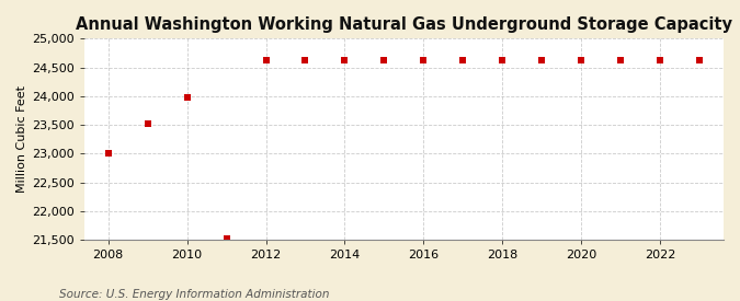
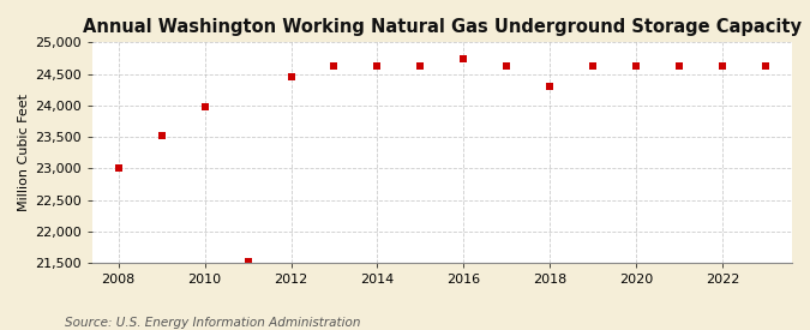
2012: 24,620 -> 24,460
2016: 24,620 -> 24,740
2018: 24,620 -> 24,300
